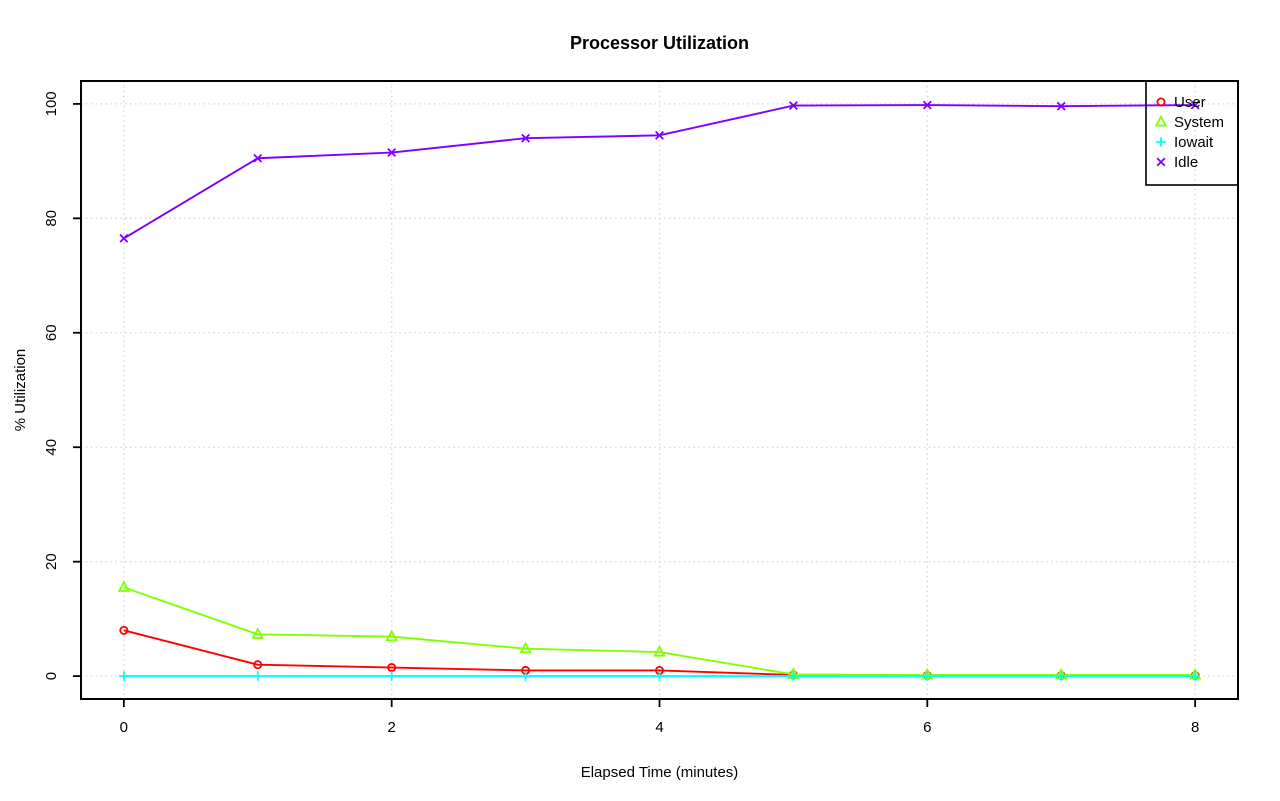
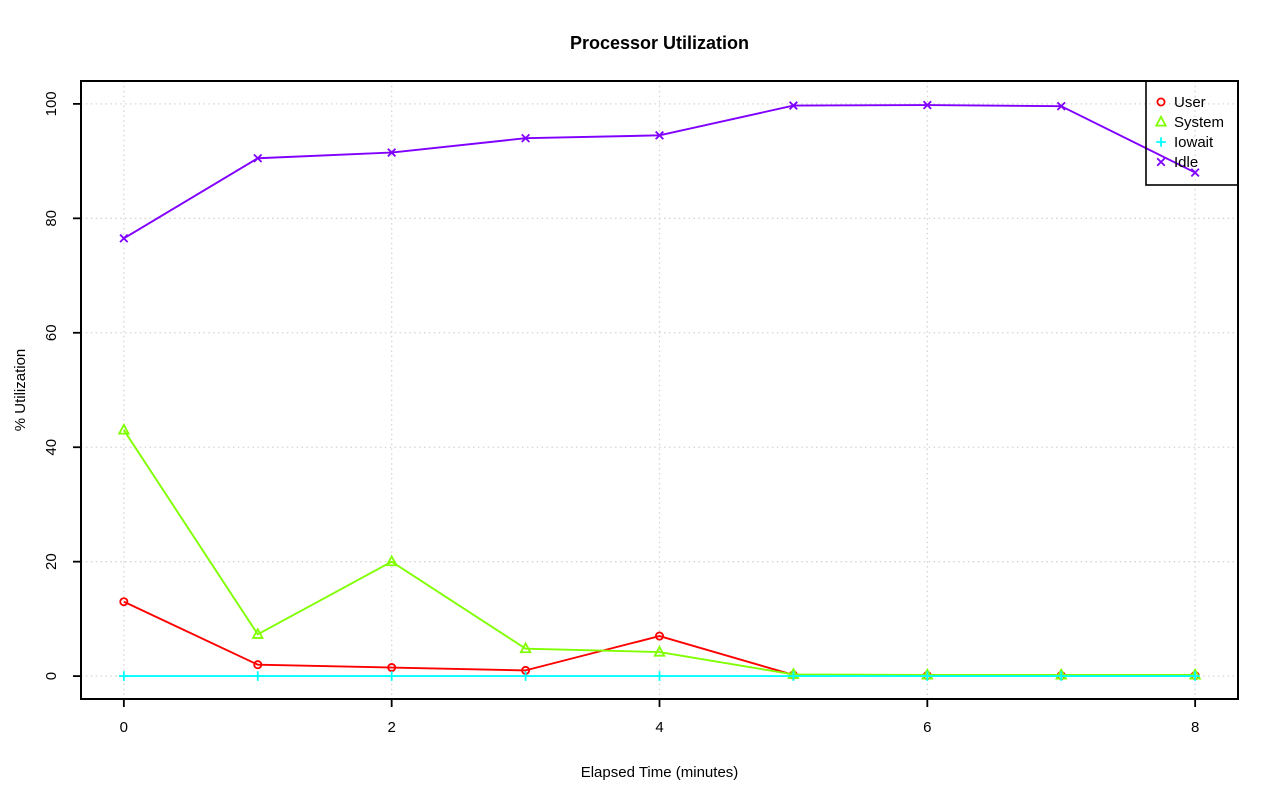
User/0: 8 -> 13
System/0: 16 -> 43
System/2: 7 -> 20
User/4: 1 -> 7
Idle/8: 100 -> 88
